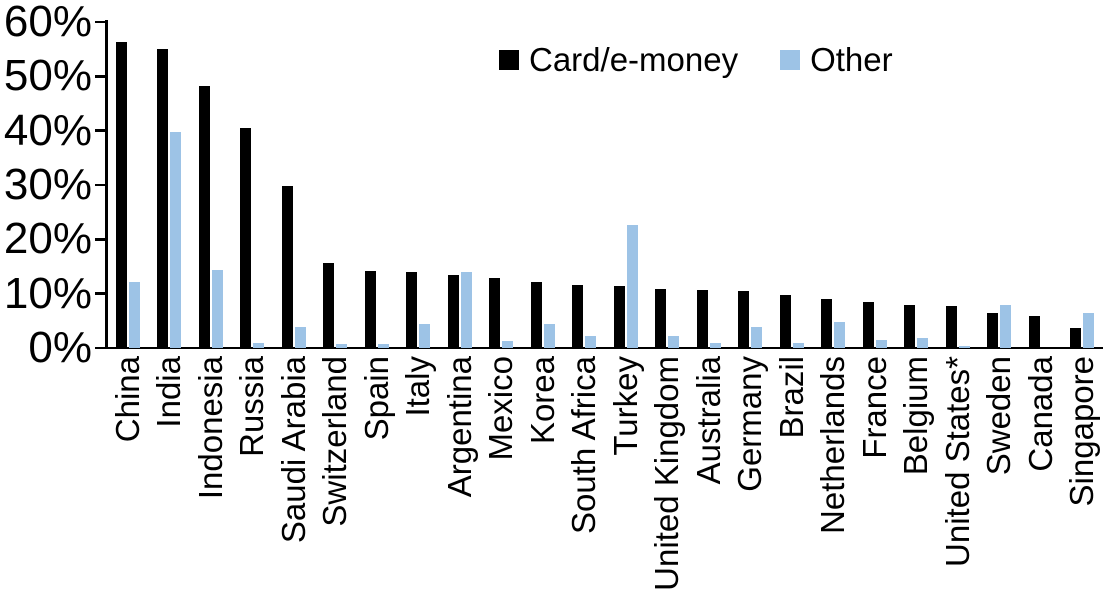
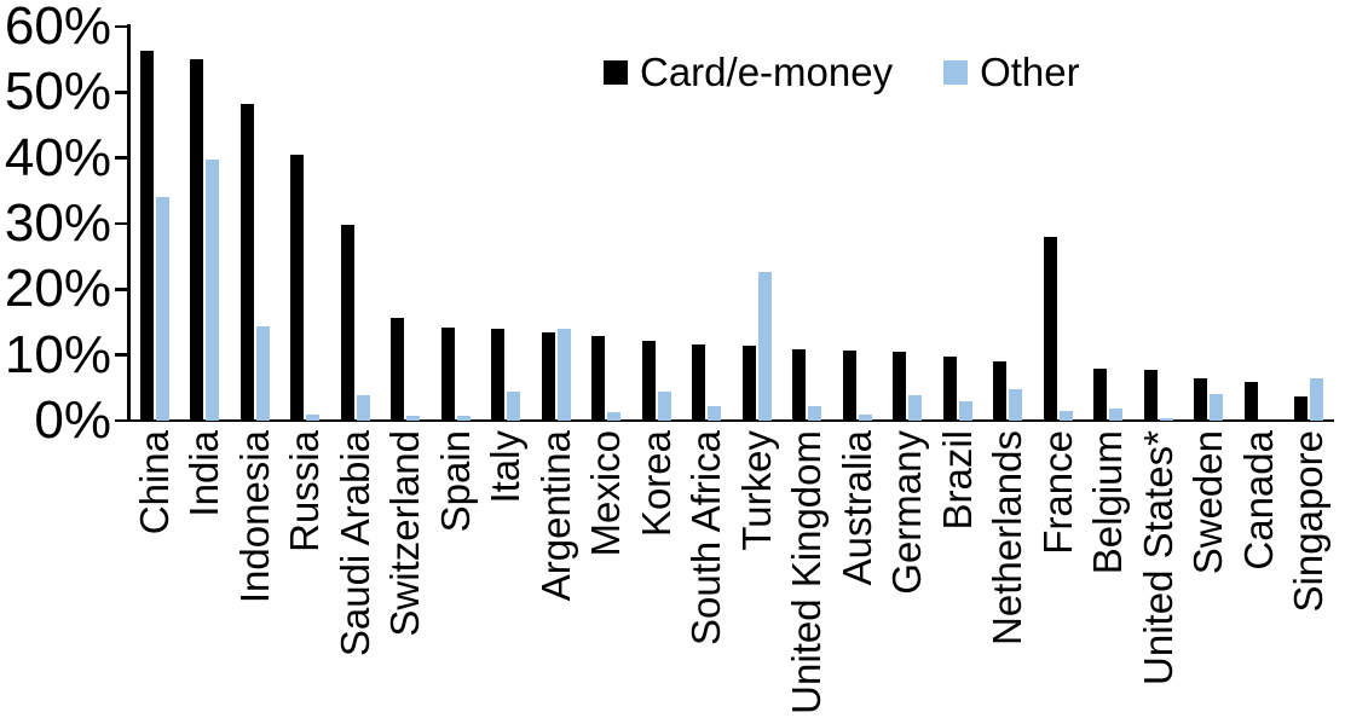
Other/China: 12% -> 34%
Other/Brazil: 1% -> 3%
Card/e-money/France: 8% -> 28%
Other/Sweden: 8% -> 4%
